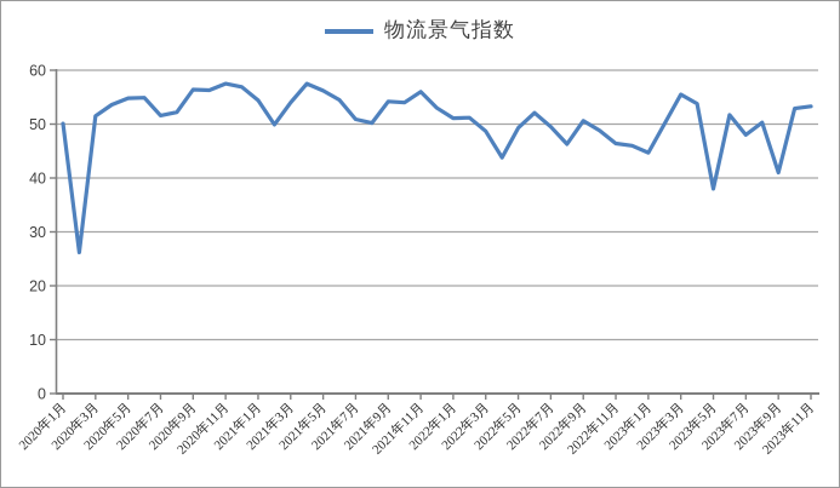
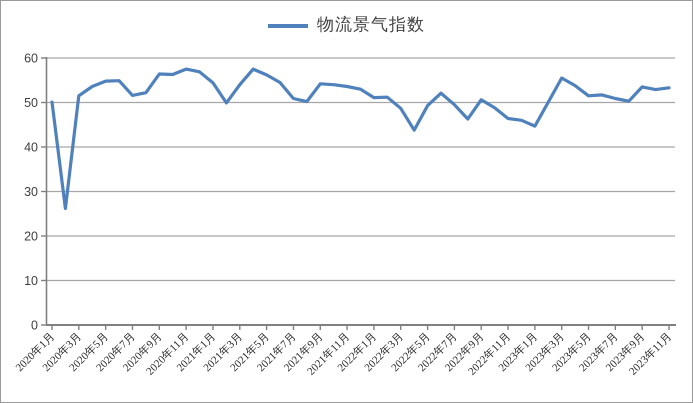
2021年11月: 56 -> 54
2023年5月: 38 -> 52
2023年7月: 48 -> 51
2023年9月: 41 -> 54
